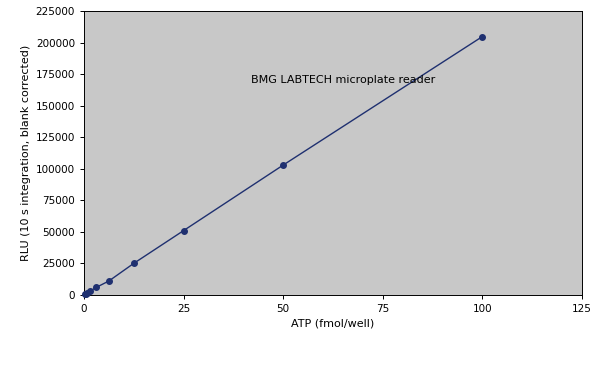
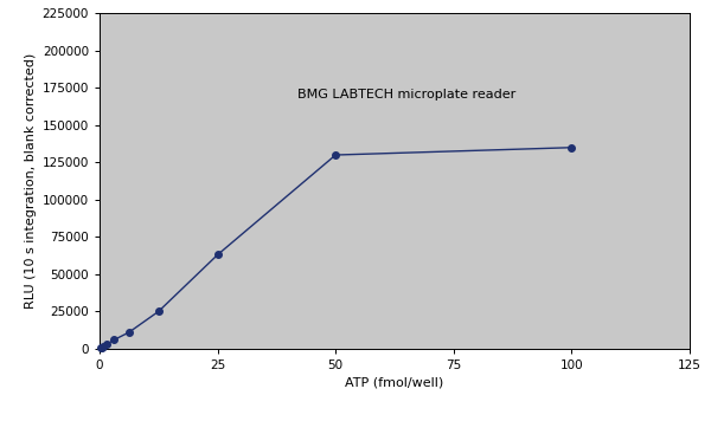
25: 51000 -> 63000
50: 103000 -> 130000
100: 205000 -> 135000
